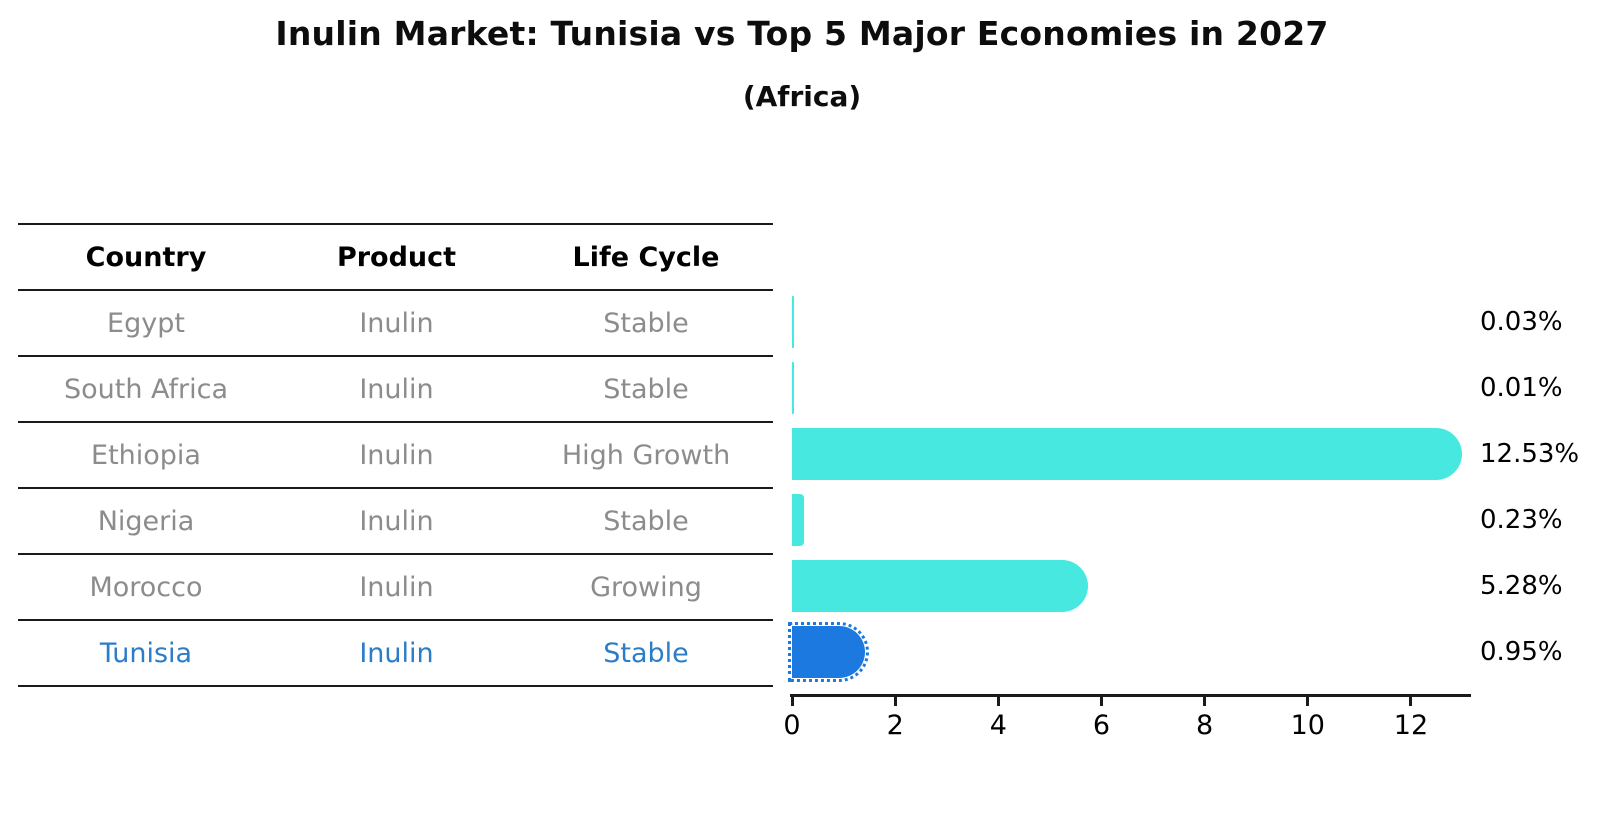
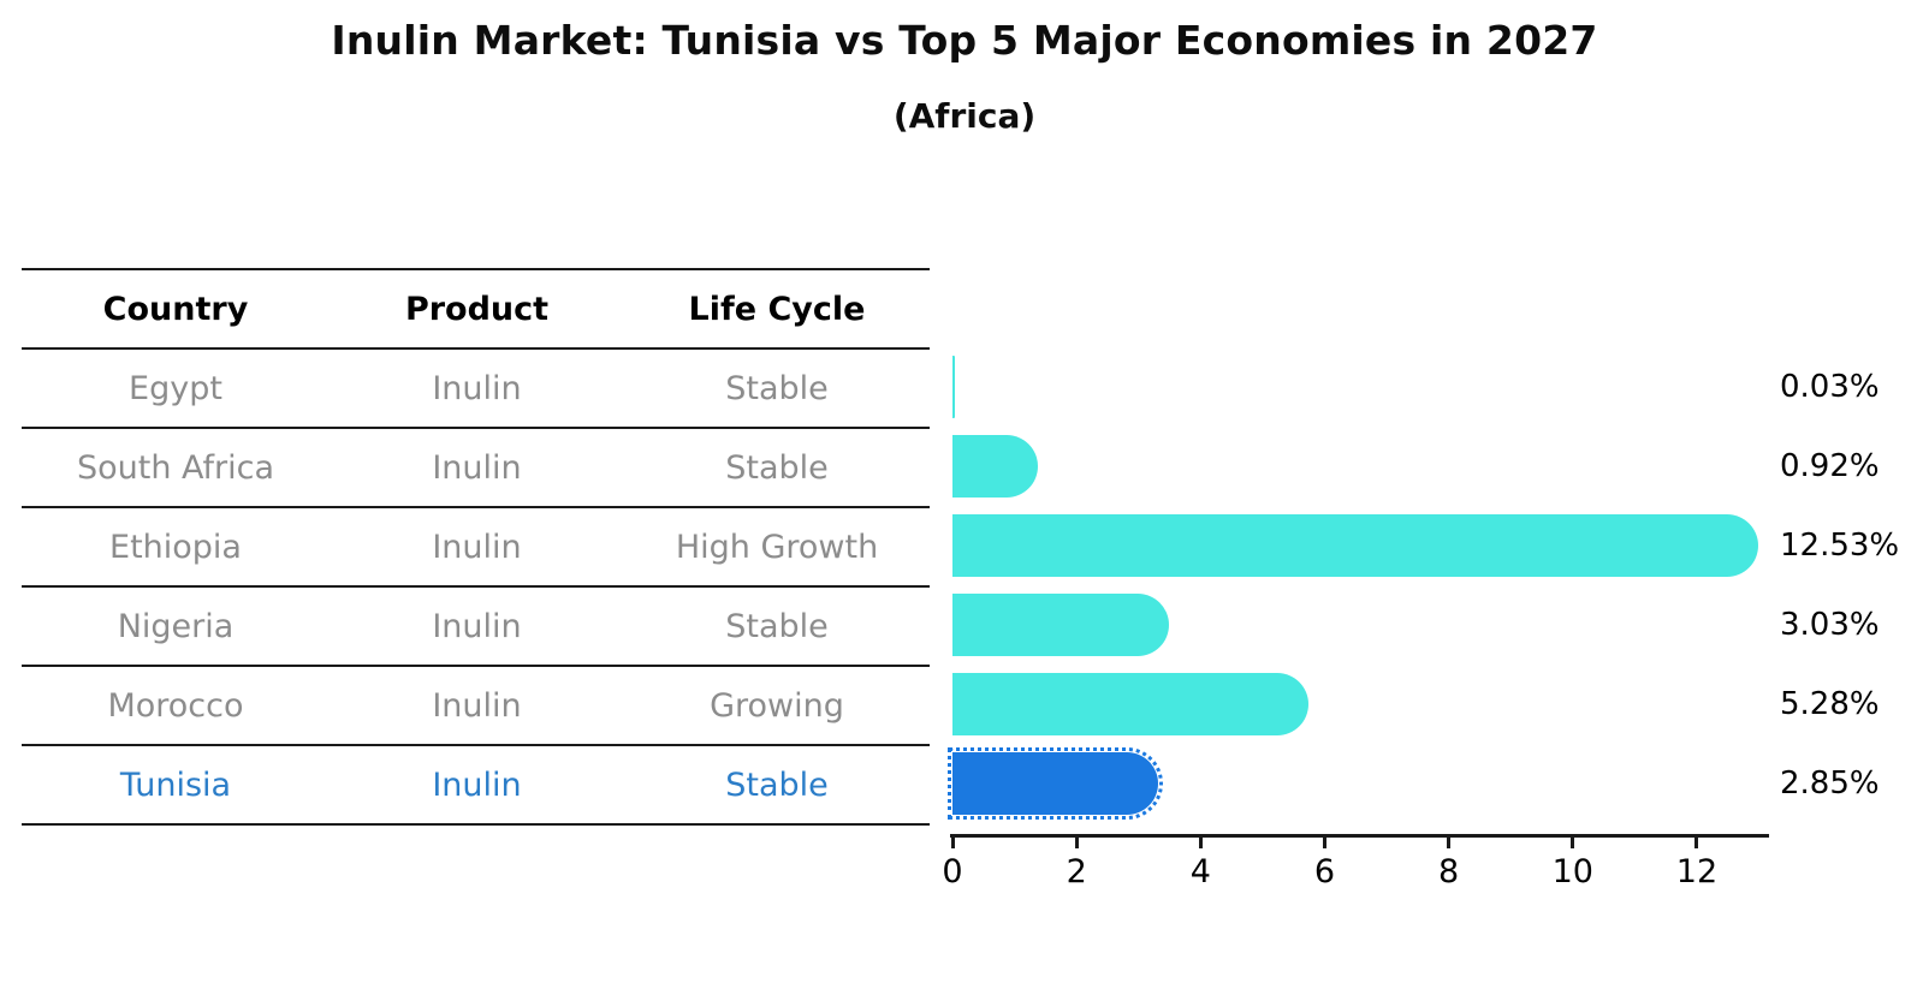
South Africa: 0.01% -> 0.92%
Nigeria: 0.23% -> 3.03%
Tunisia: 0.95% -> 2.85%
